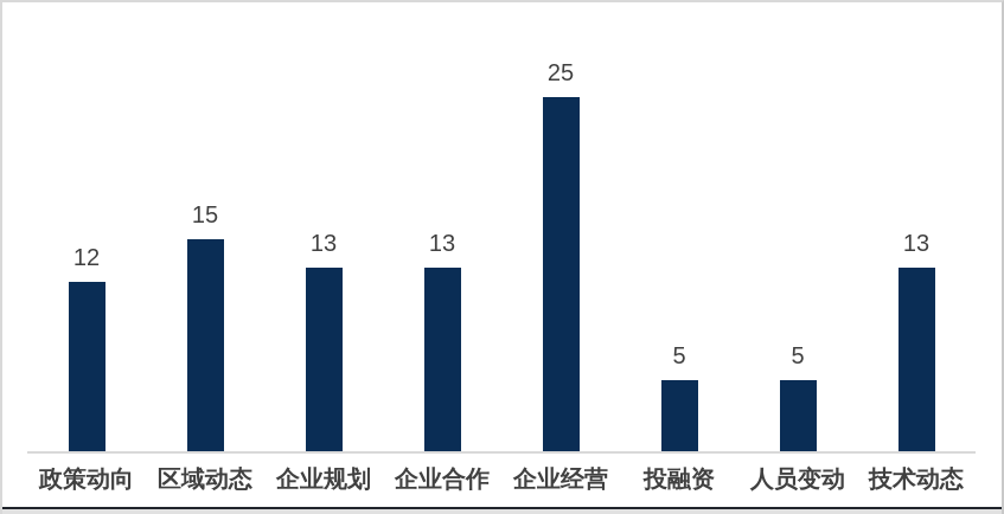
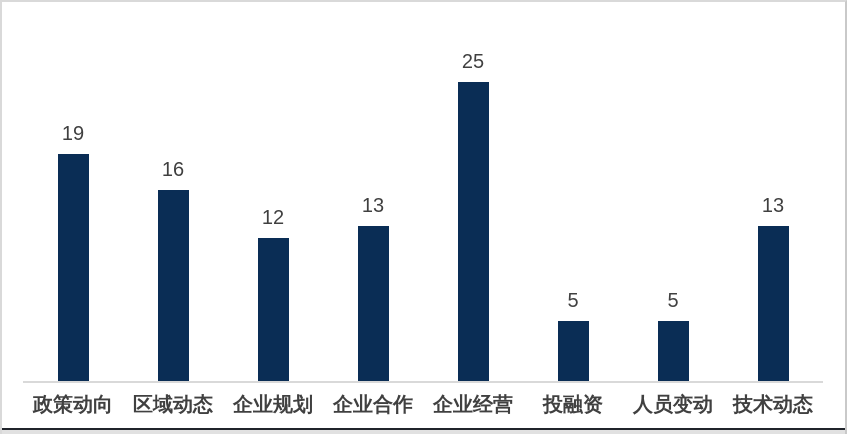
政策动向: 12 -> 19
区域动态: 15 -> 16
企业规划: 13 -> 12
